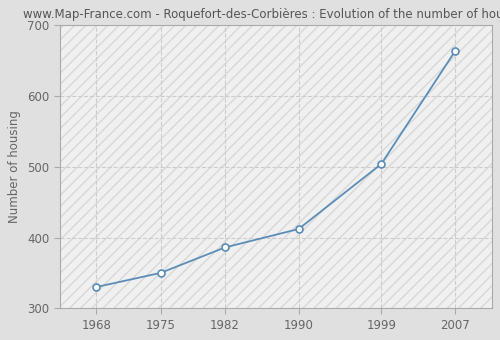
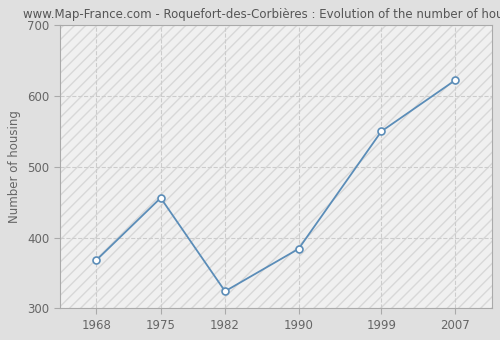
1968: 330 -> 368
1975: 350 -> 456
1982: 386 -> 324
1990: 412 -> 384
1999: 504 -> 550
2007: 663 -> 622
